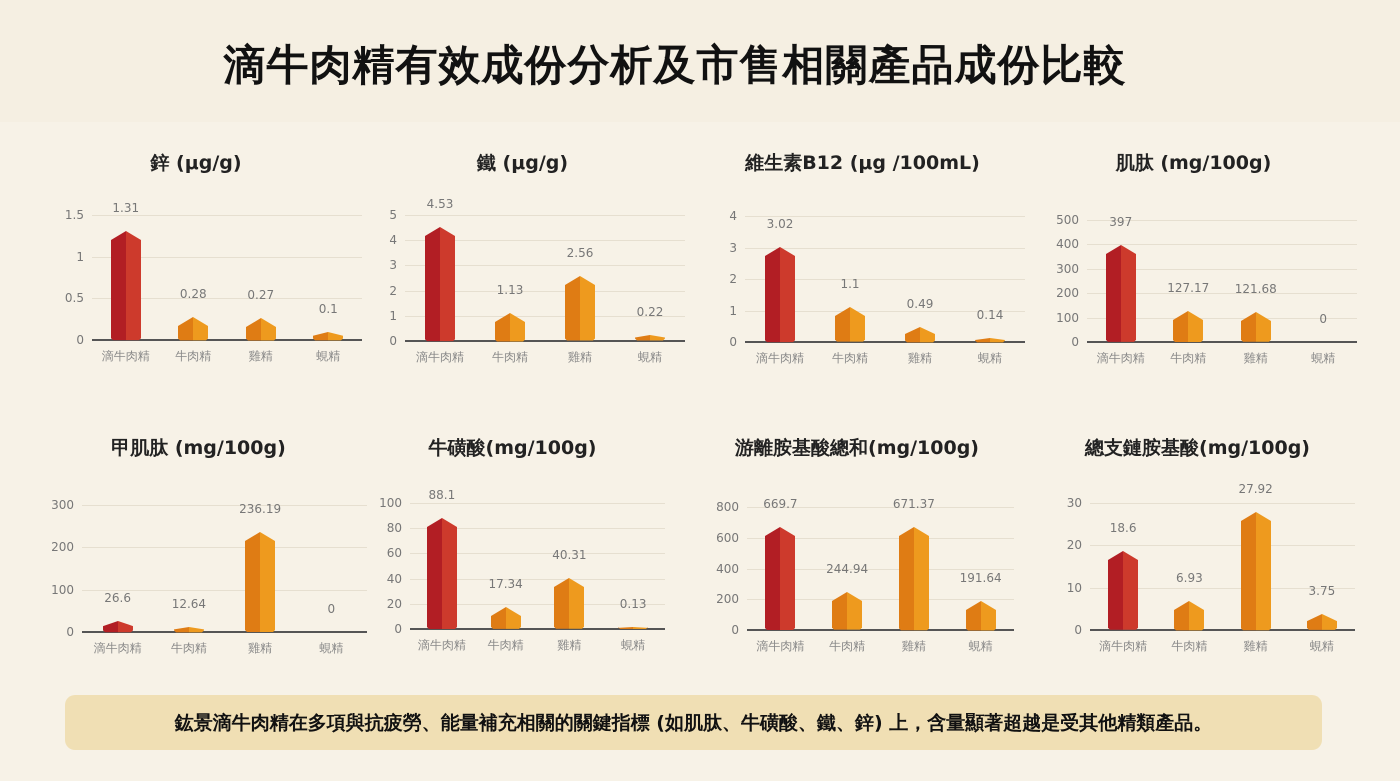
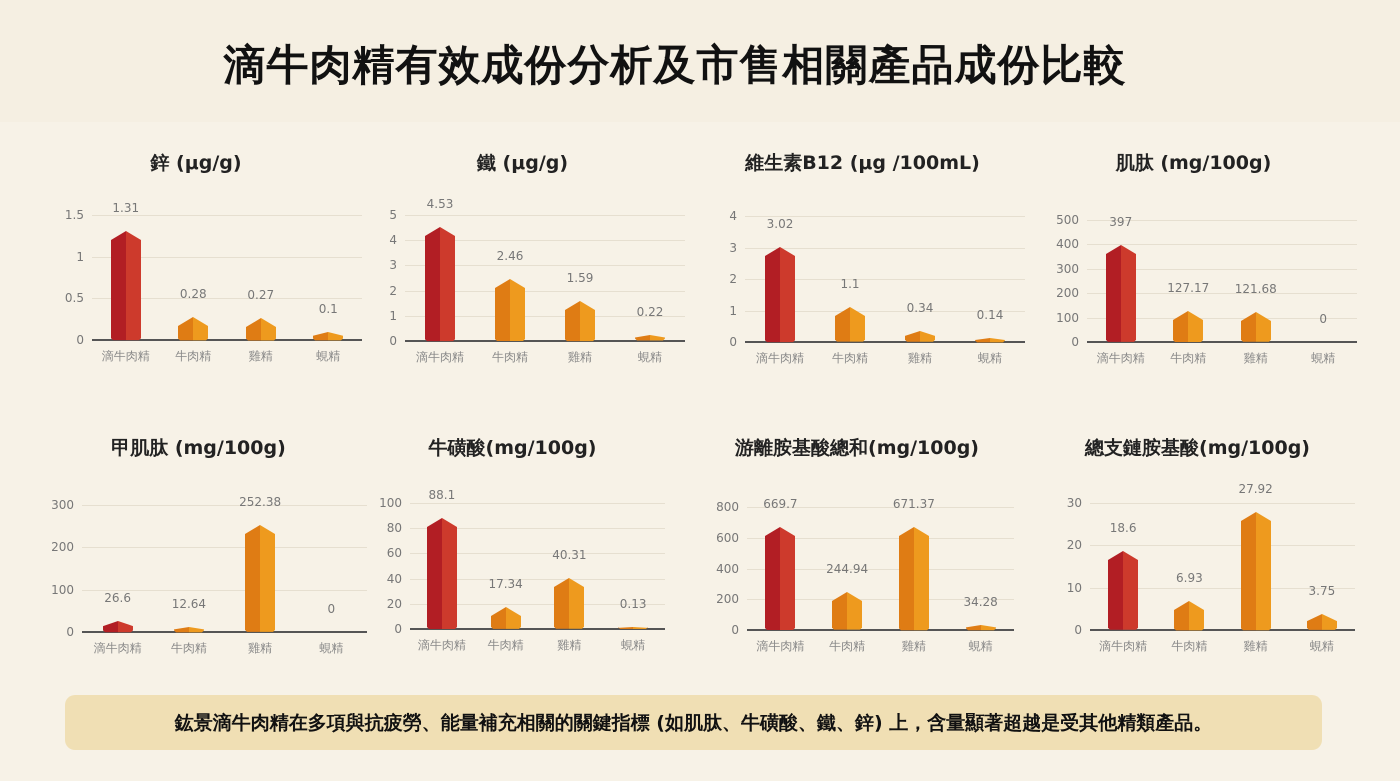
鐵 (μg/g)/牛肉精: 1.13 -> 2.46
鐵 (μg/g)/雞精: 2.56 -> 1.59
維生素B12 (μg /100mL)/雞精: 0.49 -> 0.34
甲肌肽 (mg/100g)/雞精: 236.19 -> 252.38
游離胺基酸總和(mg/100g)/蜆精: 191.64 -> 34.28
